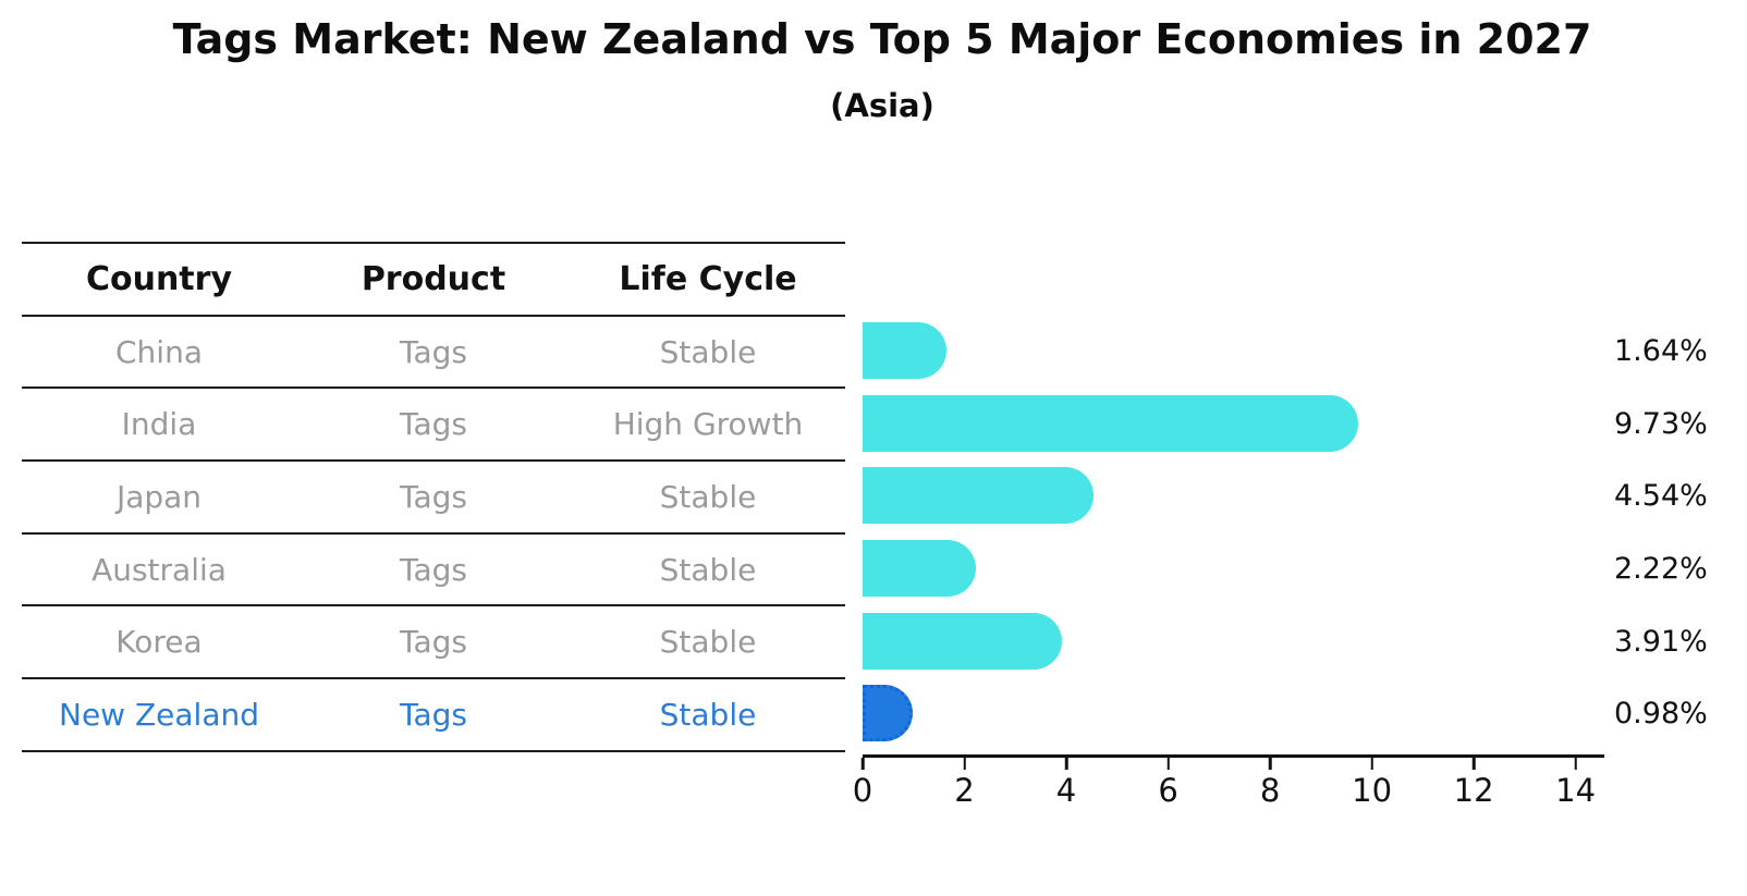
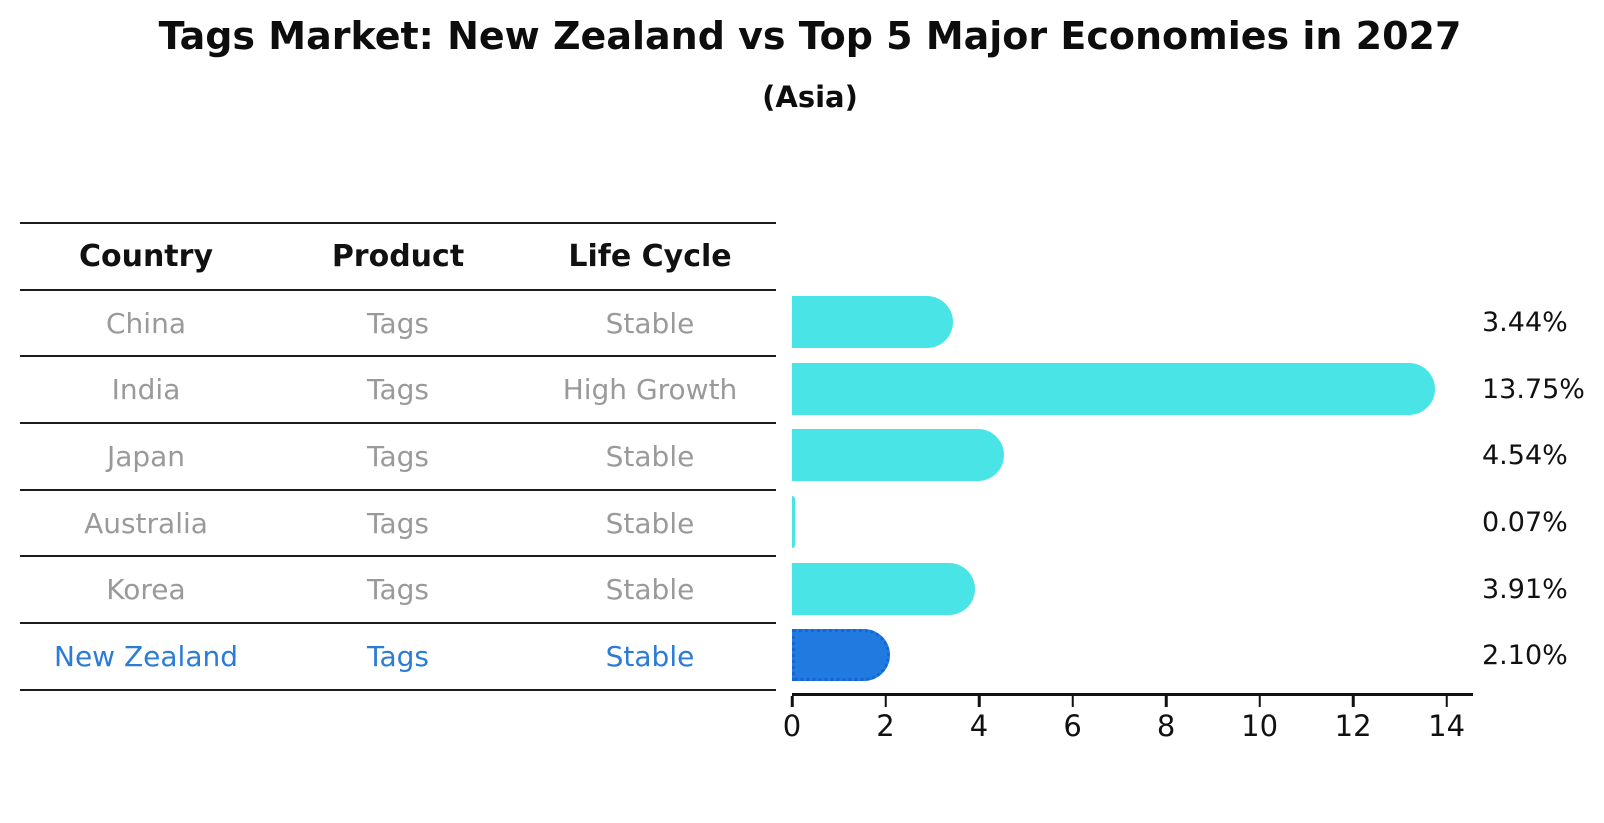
China: 1.64% -> 3.44%
India: 9.73% -> 13.75%
Australia: 2.22% -> 0.07%
New Zealand: 0.98% -> 2.10%
